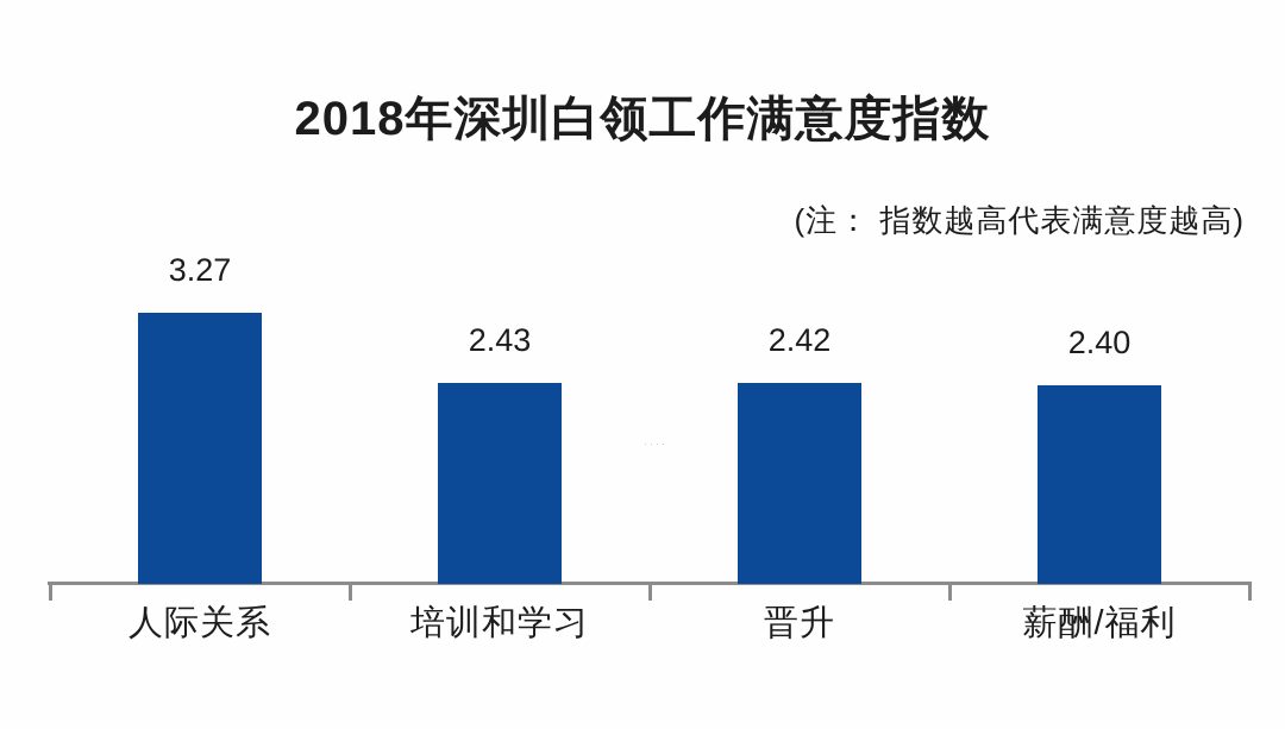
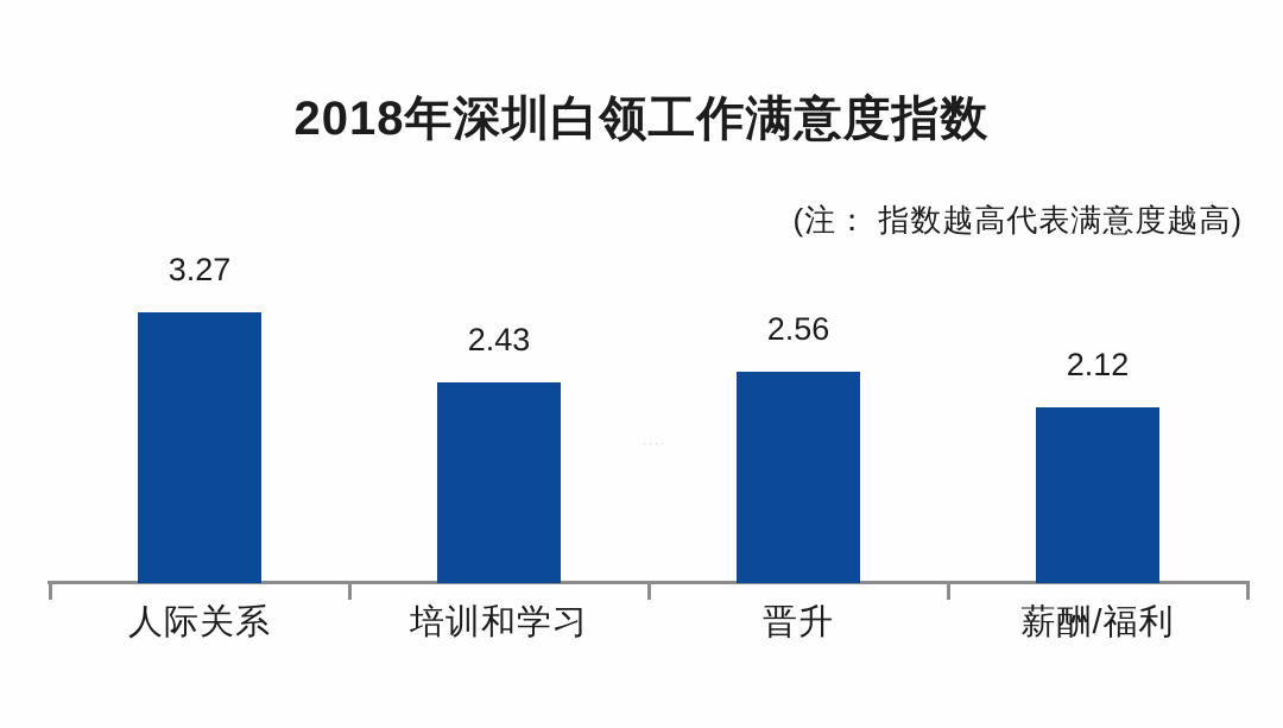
晋升: 2.42 -> 2.56
薪酬/福利: 2.40 -> 2.12
